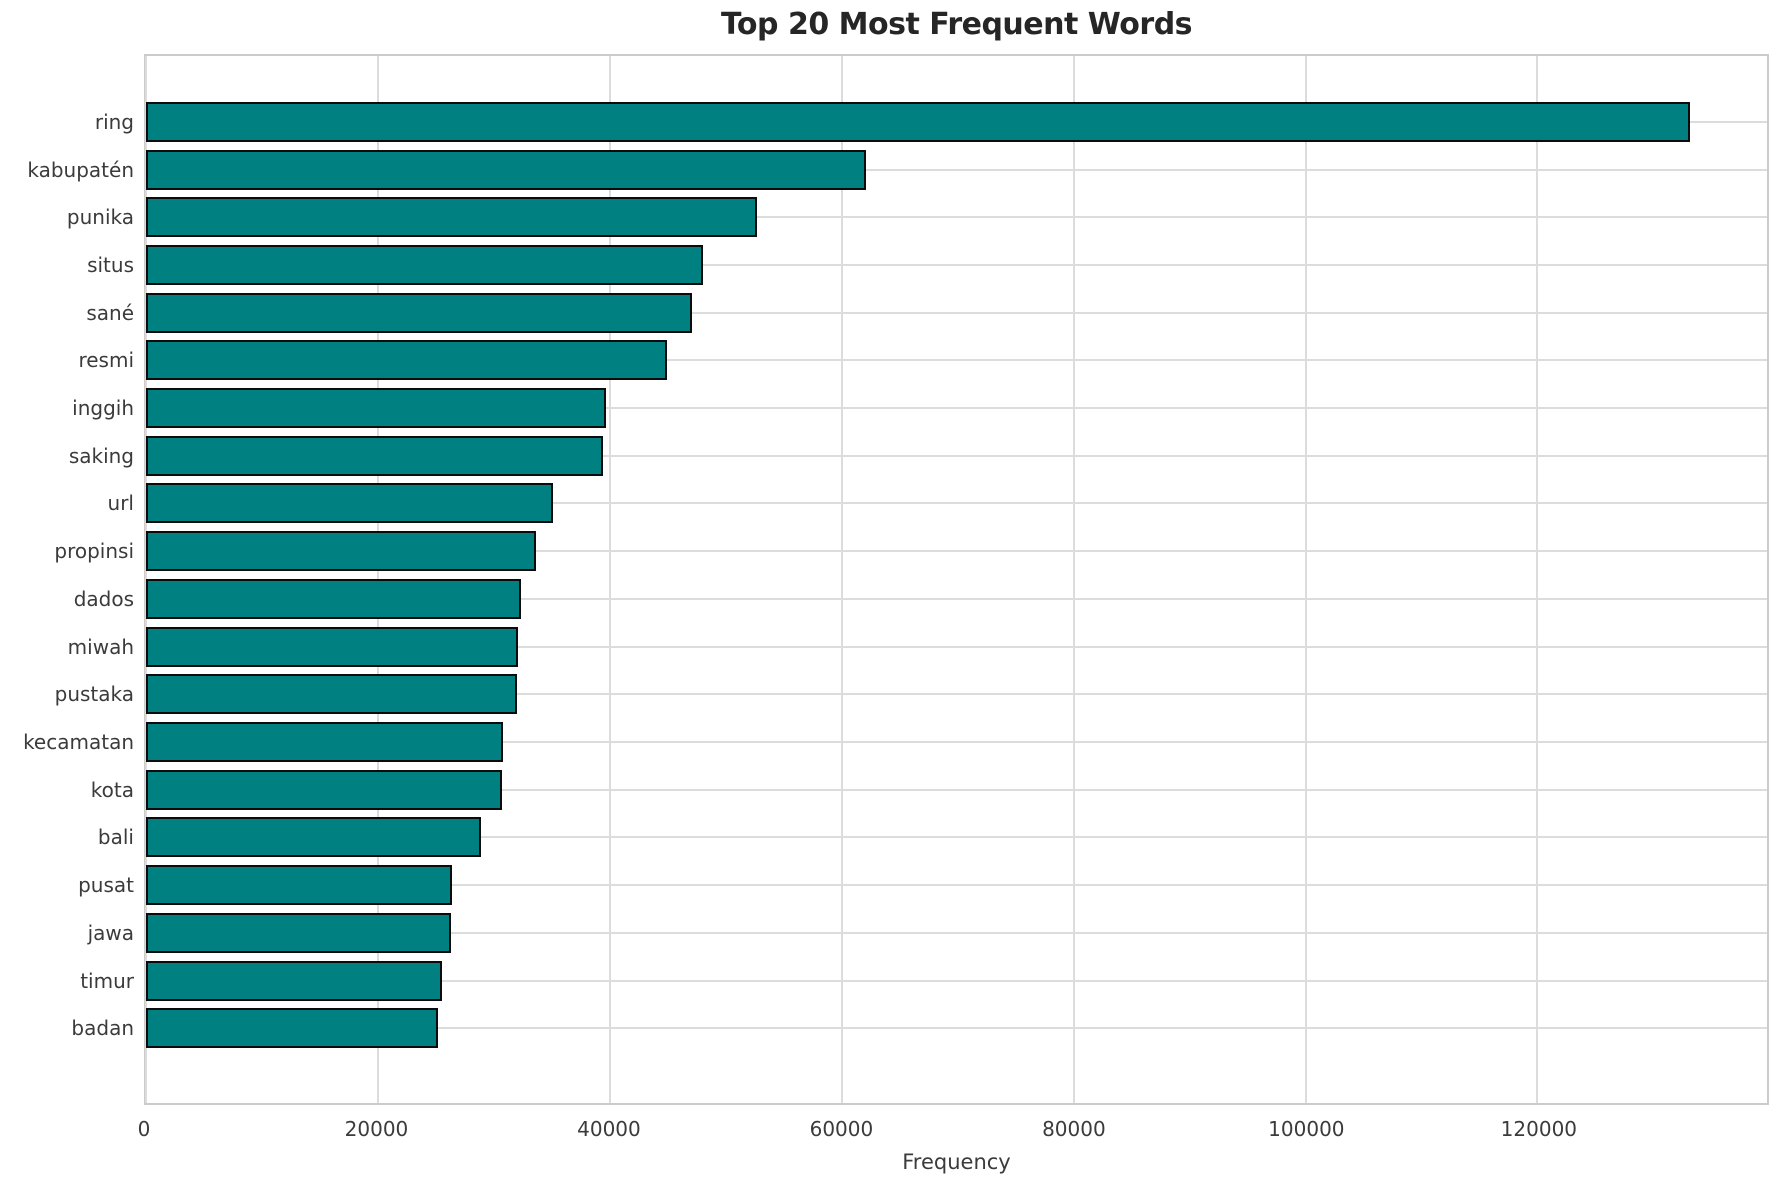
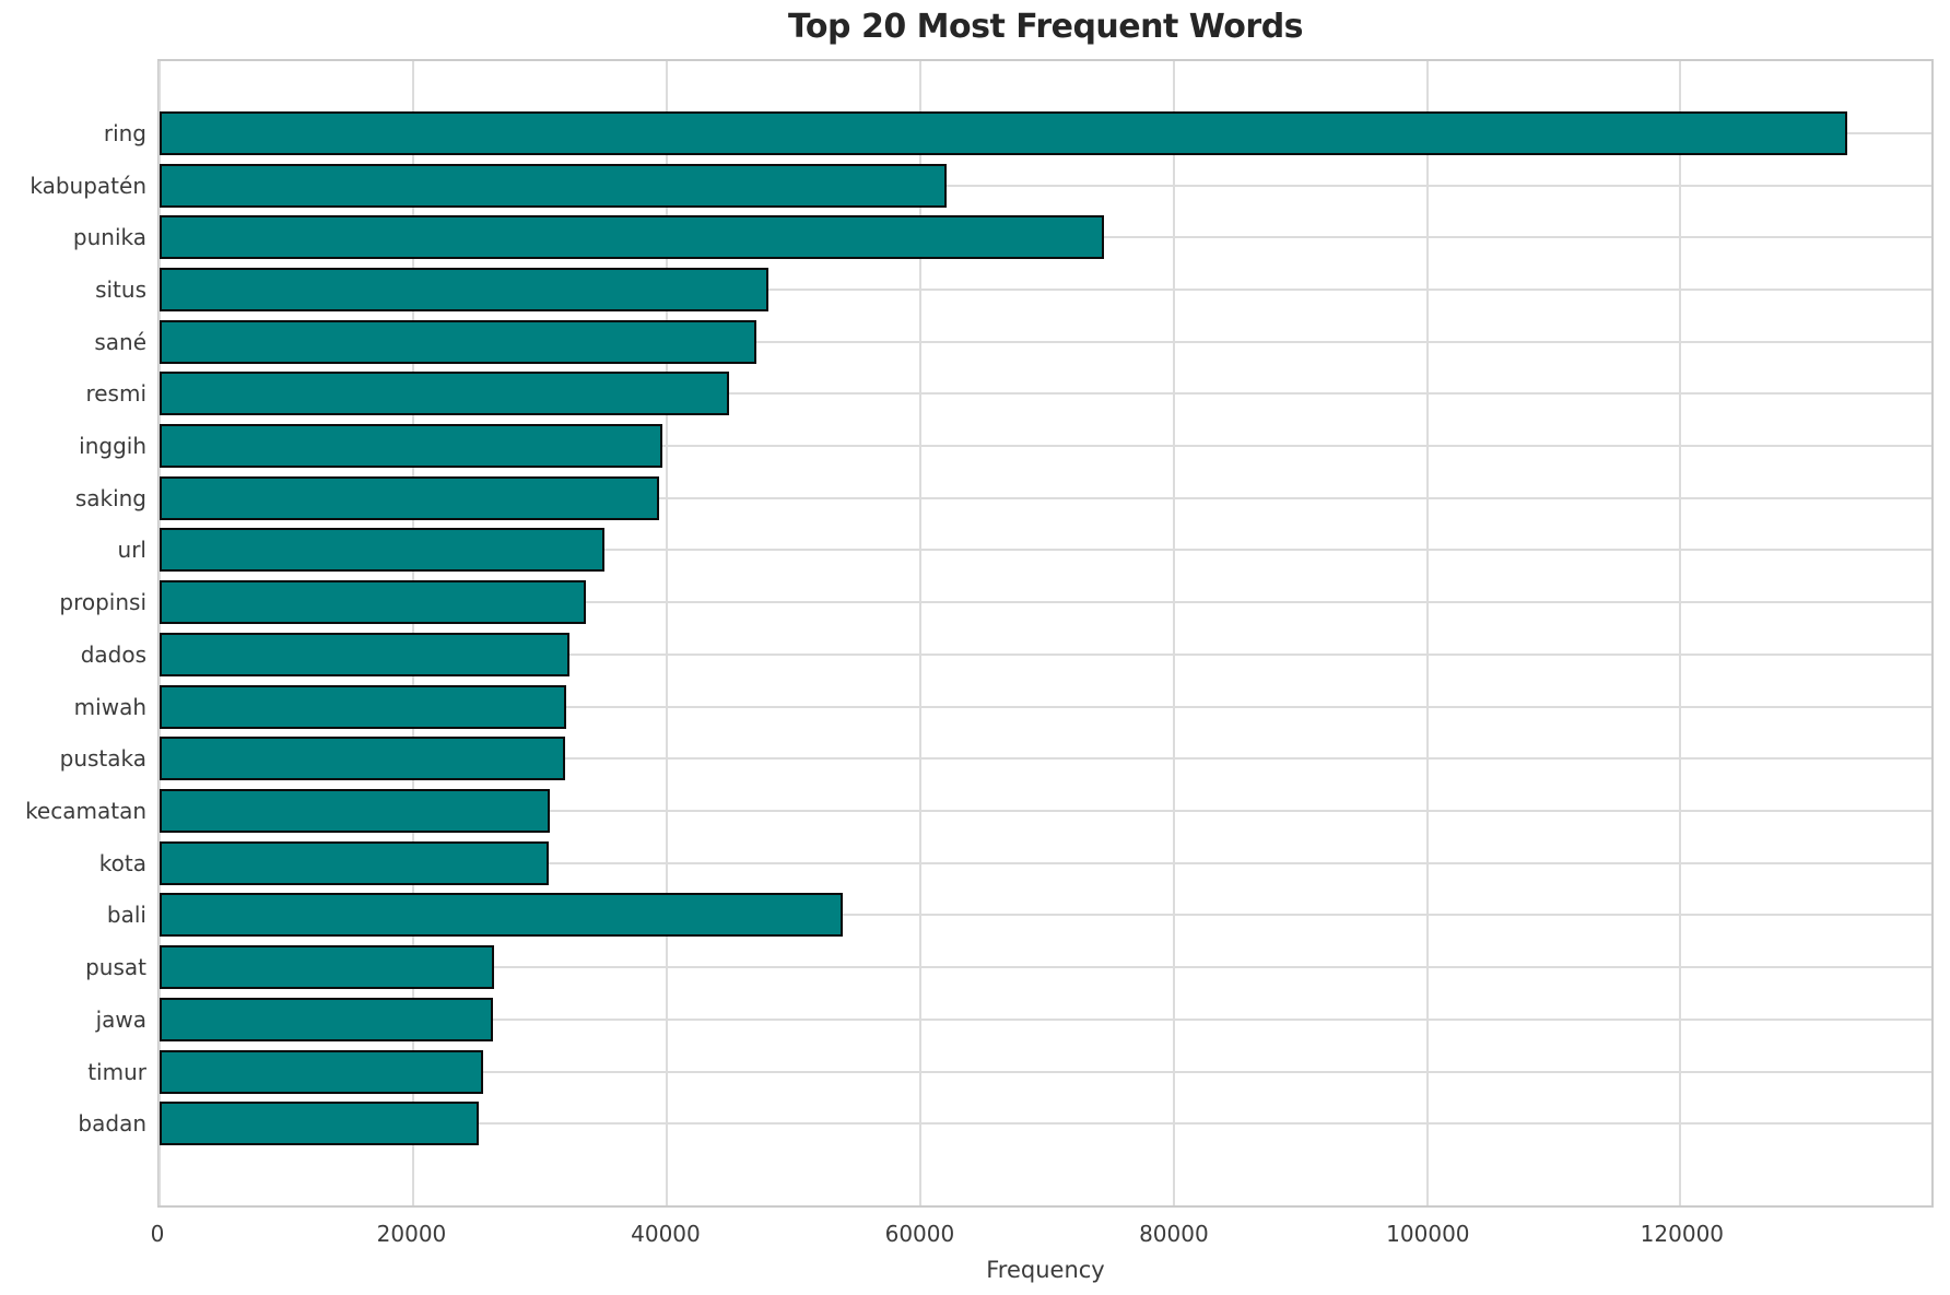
punika: 52700 -> 74500
bali: 28900 -> 53900
